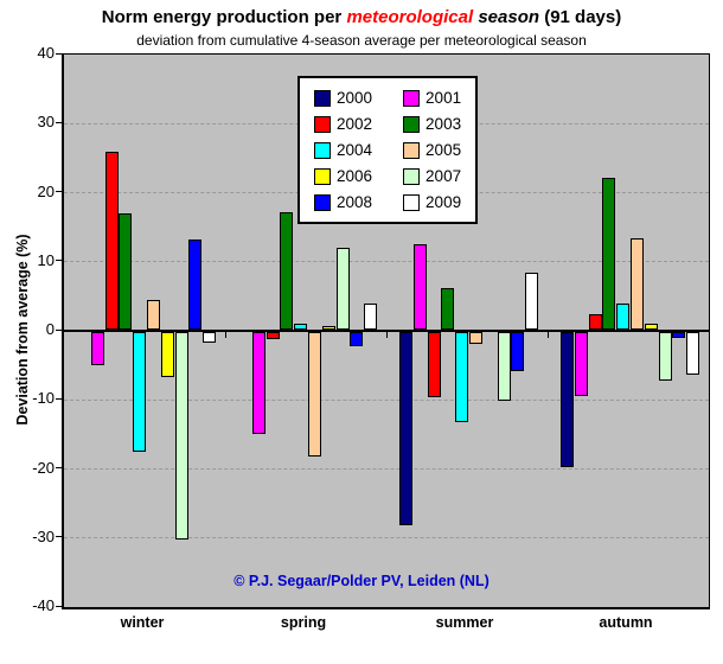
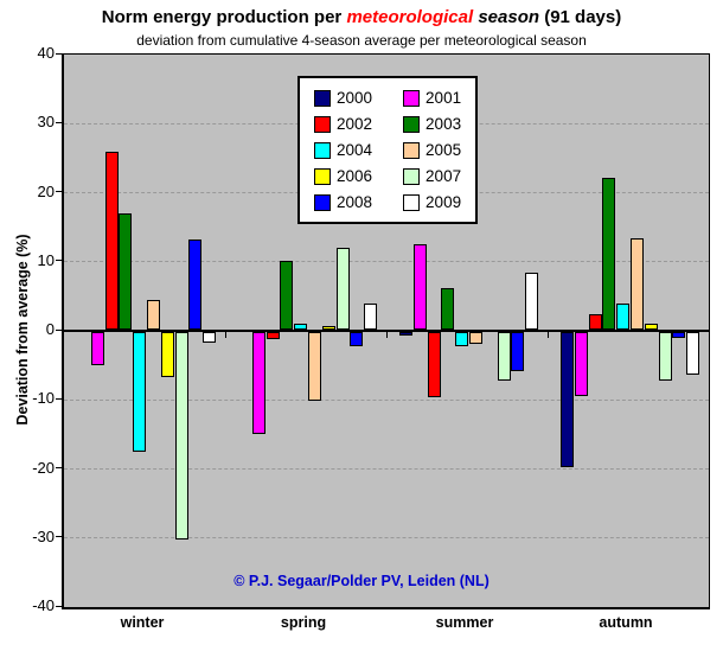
2003/spring: 17 -> 10
2005/spring: -18 -> -10
2000/summer: -28 -> -1
2004/summer: -13 -> -2
2007/summer: -10 -> -7
